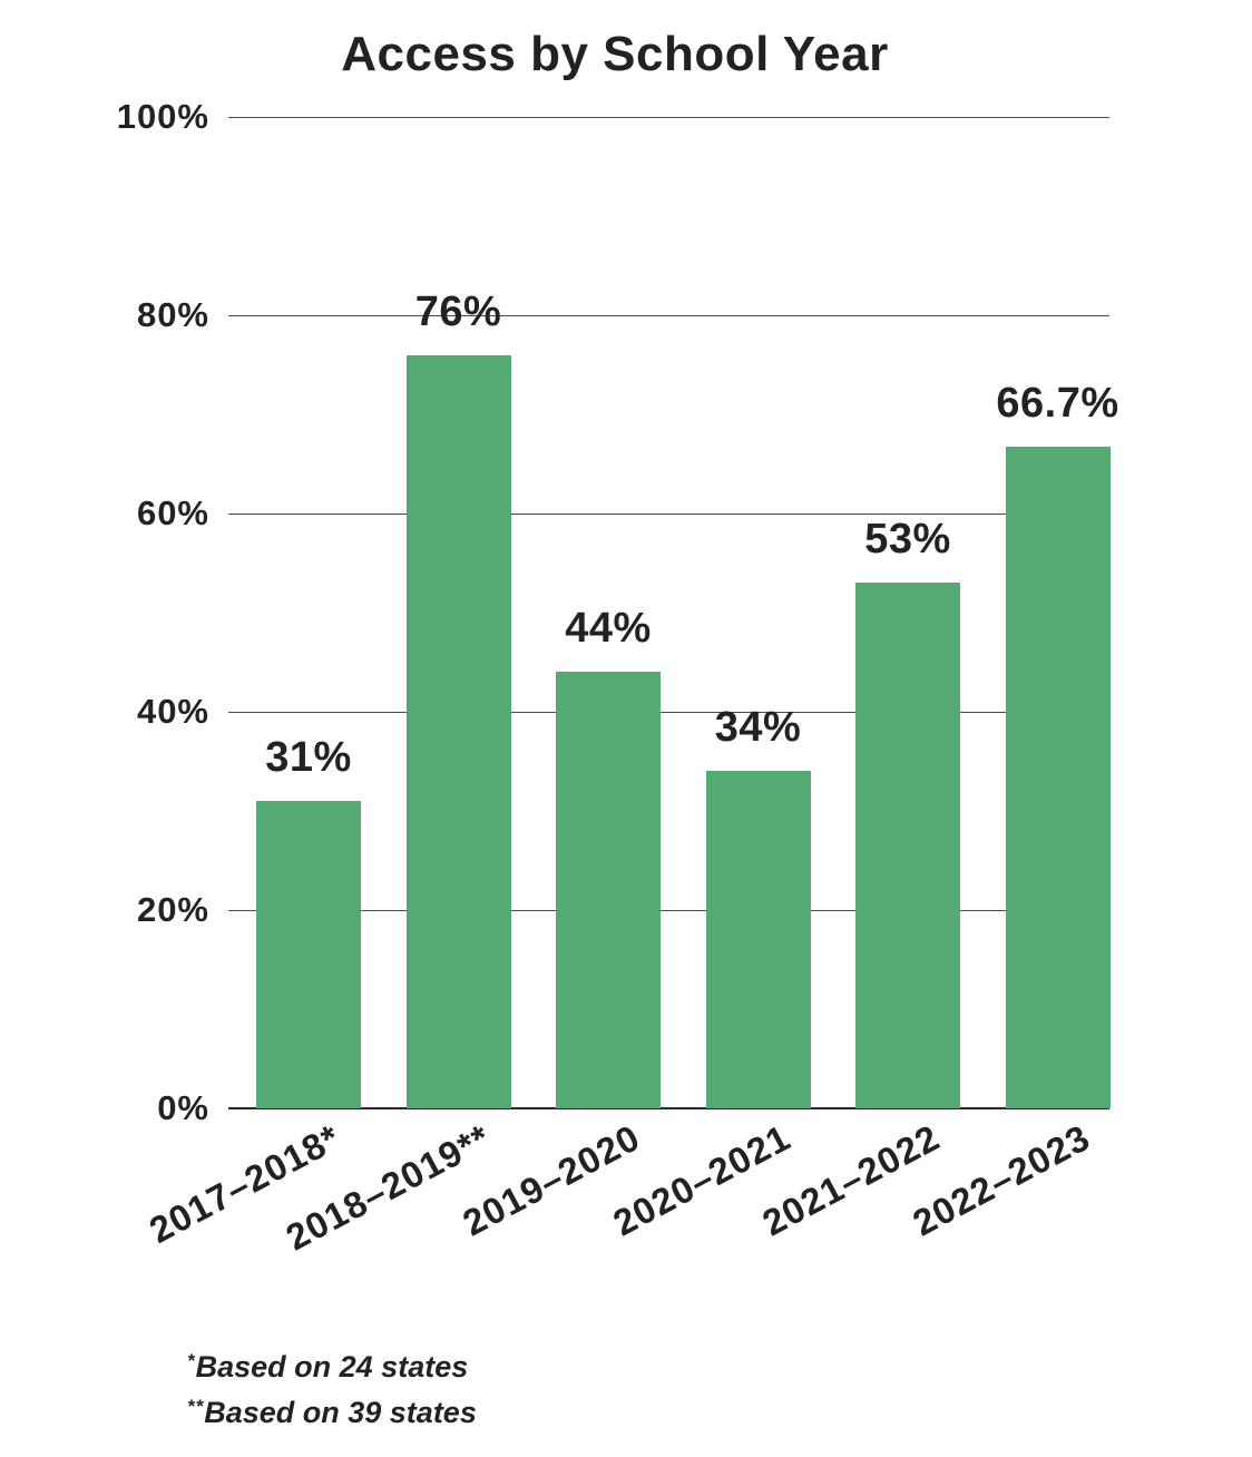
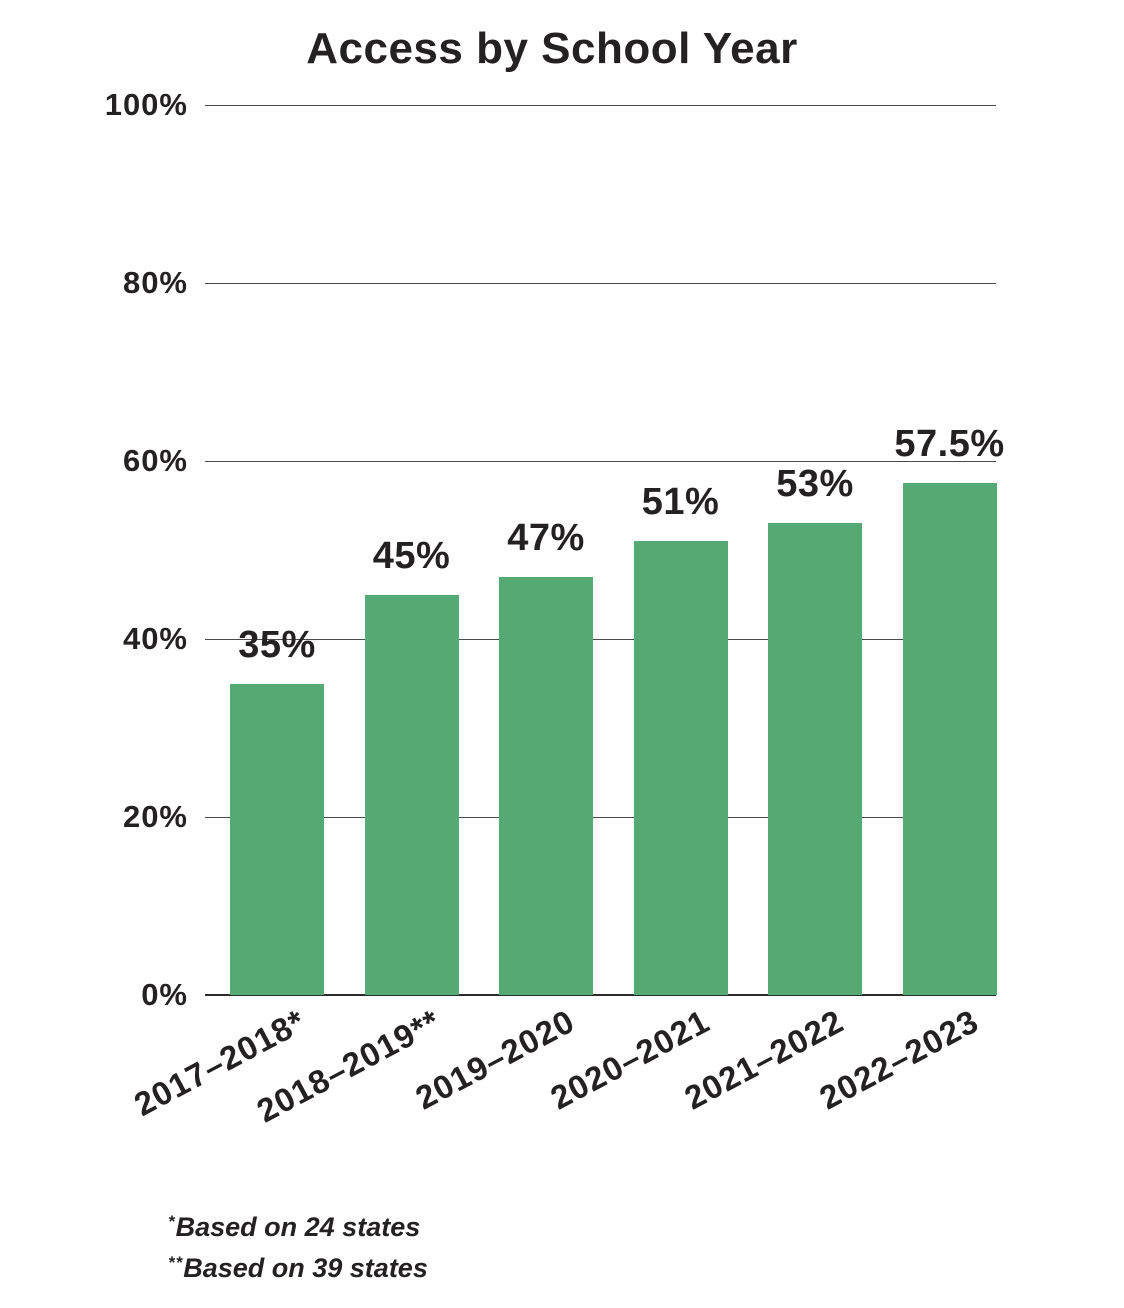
2017–2018*: 31% -> 35%
2018–2019**: 76% -> 45%
2019–2020: 44% -> 47%
2020–2021: 34% -> 51%
2022–2023: 66.7% -> 57.5%
